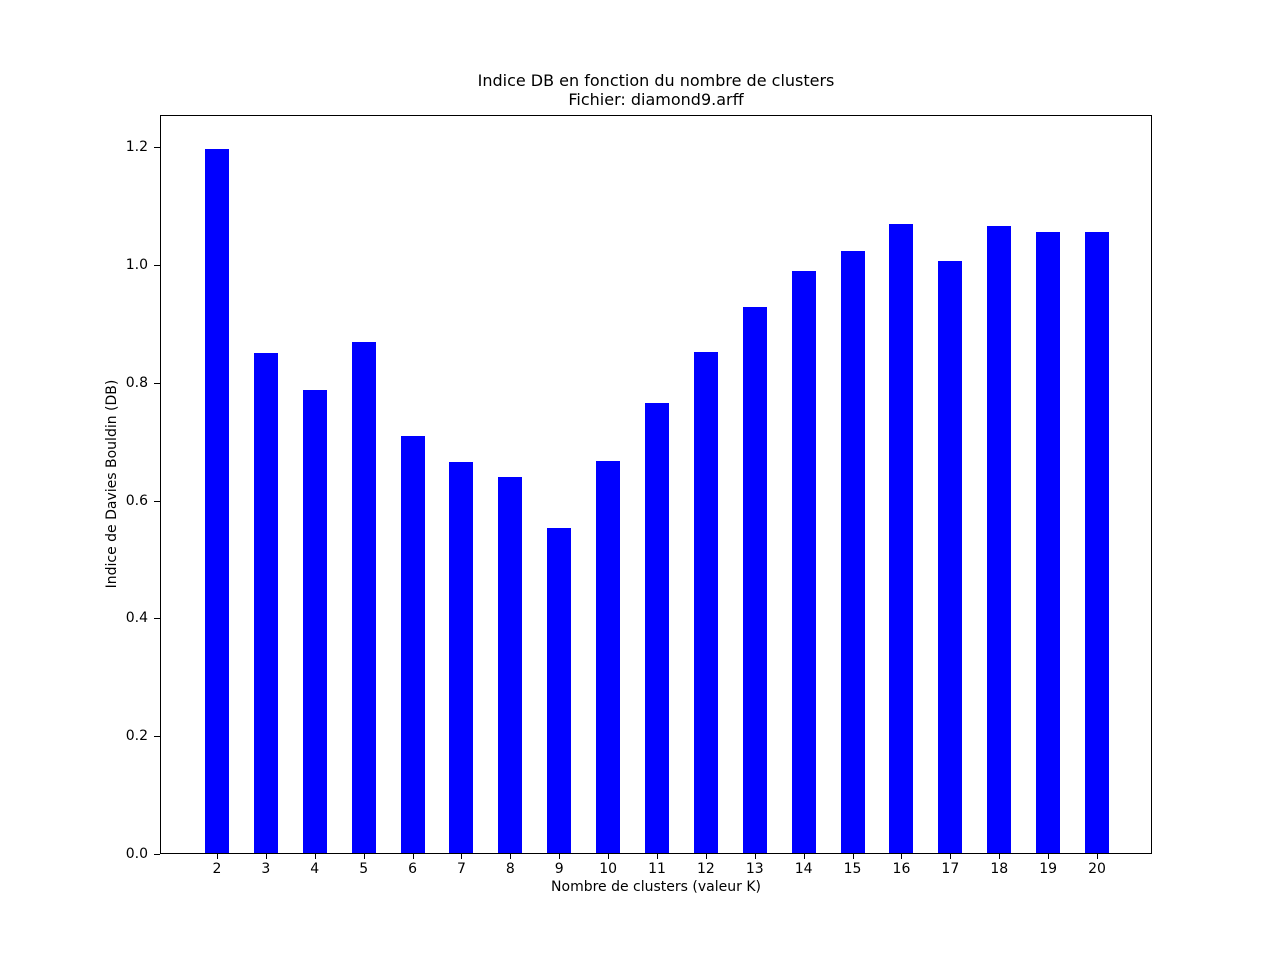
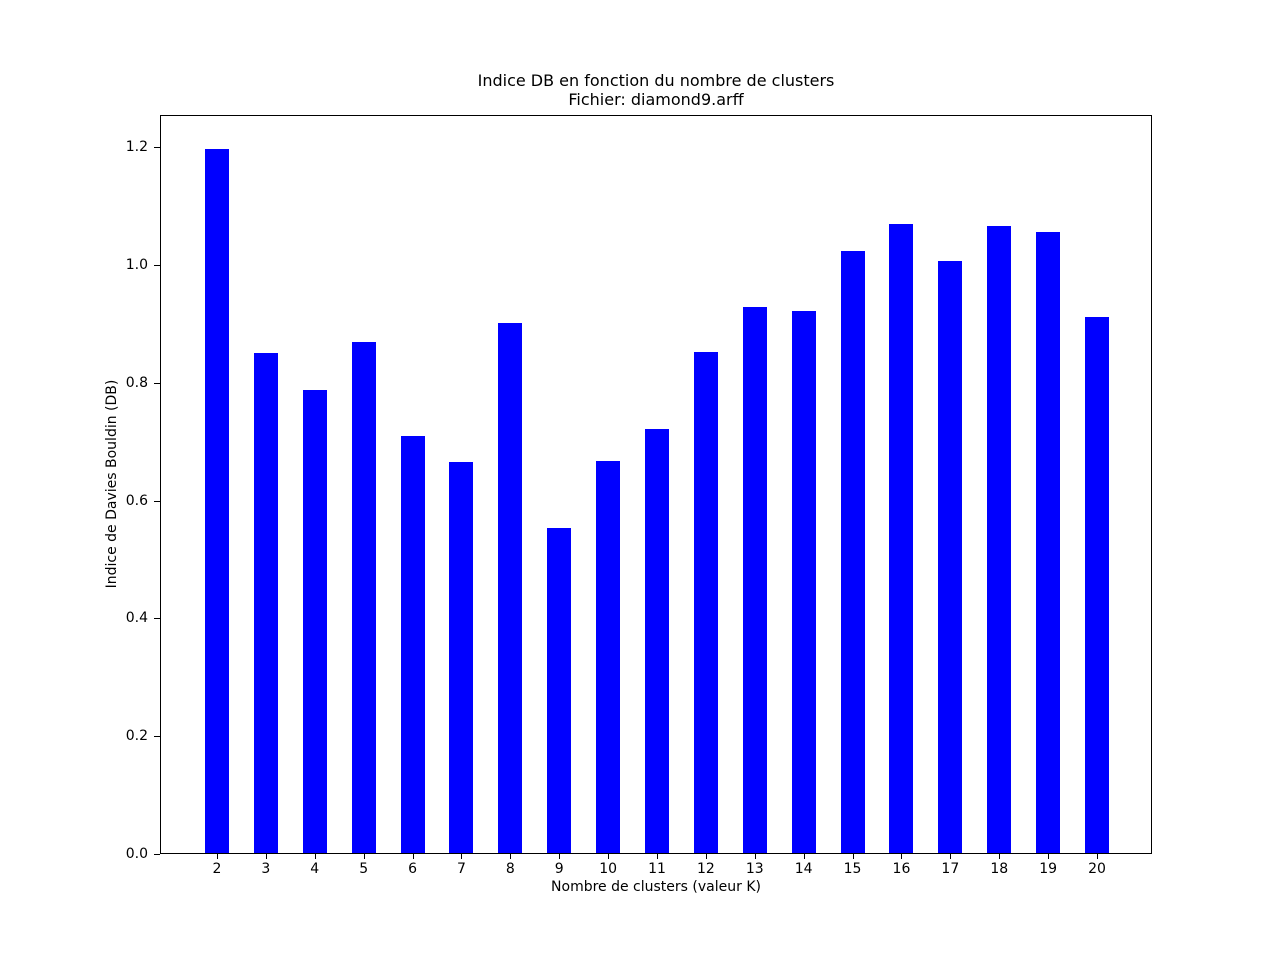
8: 0.64 -> 0.90
11: 0.76 -> 0.72
14: 0.99 -> 0.92
20: 1.05 -> 0.91
